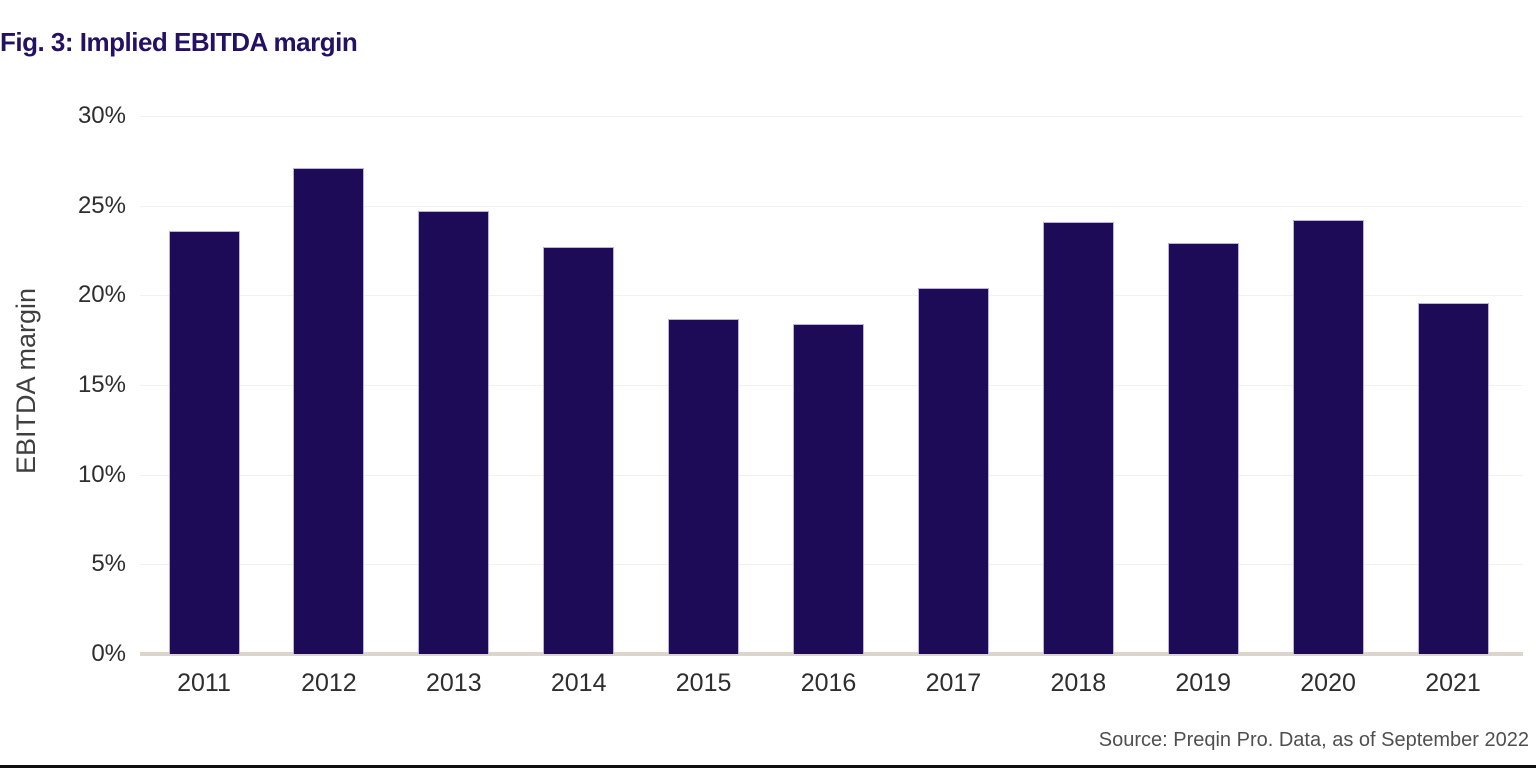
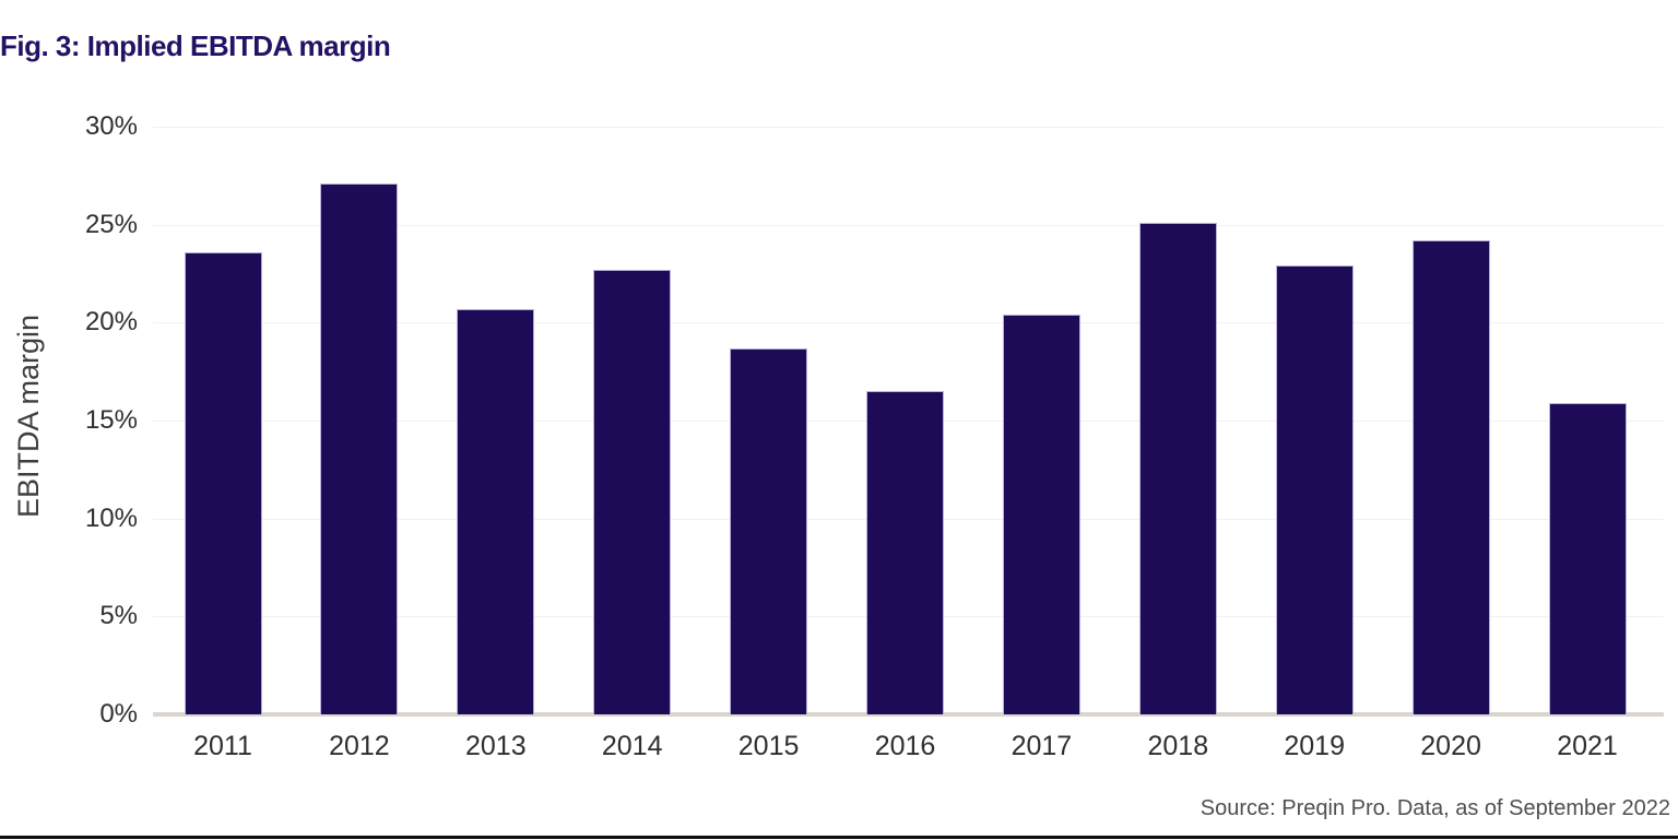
2013: 24.7% -> 20.7%
2016: 18.4% -> 16.5%
2018: 24.1% -> 25.1%
2021: 19.6% -> 15.9%
